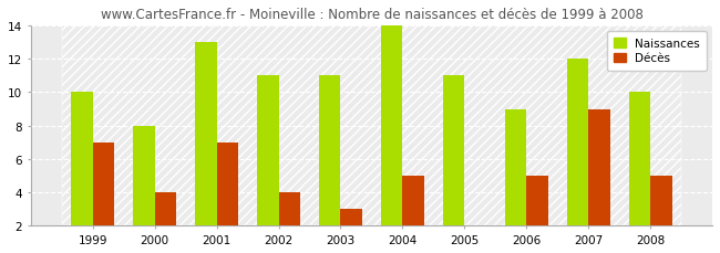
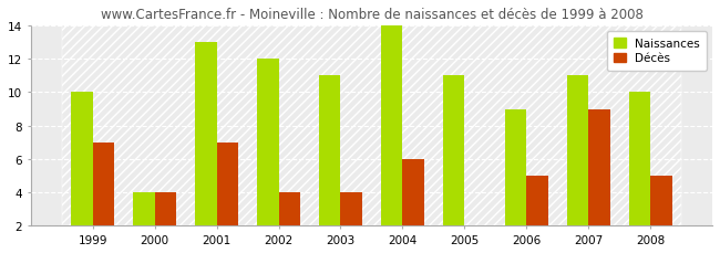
Naissances/2000: 8 -> 4
Naissances/2002: 11 -> 12
Décès/2003: 3 -> 4
Décès/2004: 5 -> 6
Naissances/2007: 12 -> 11
